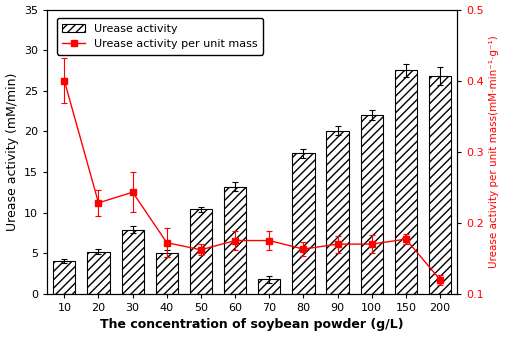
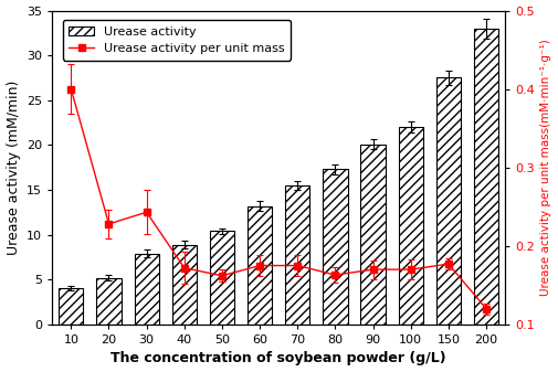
Urease activity/40: 5.0 -> 8.9
Urease activity/70: 1.8 -> 15.5
Urease activity/200: 26.8 -> 33.0
